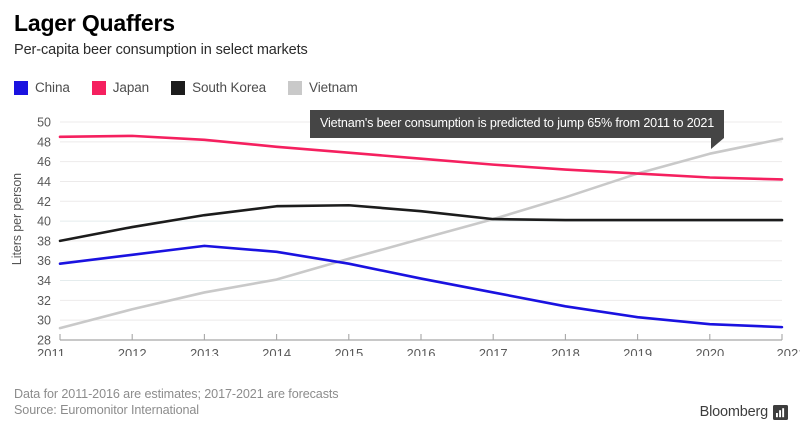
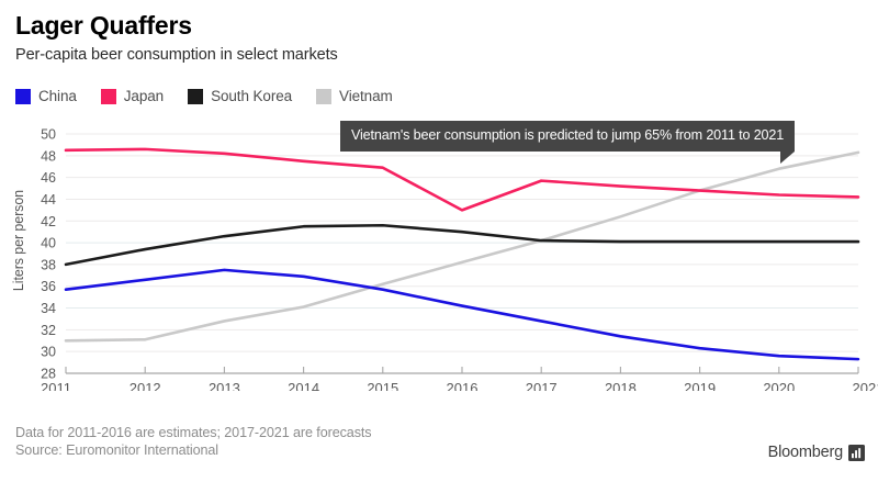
Vietnam/2011: 29 -> 31
Japan/2016: 46 -> 43
